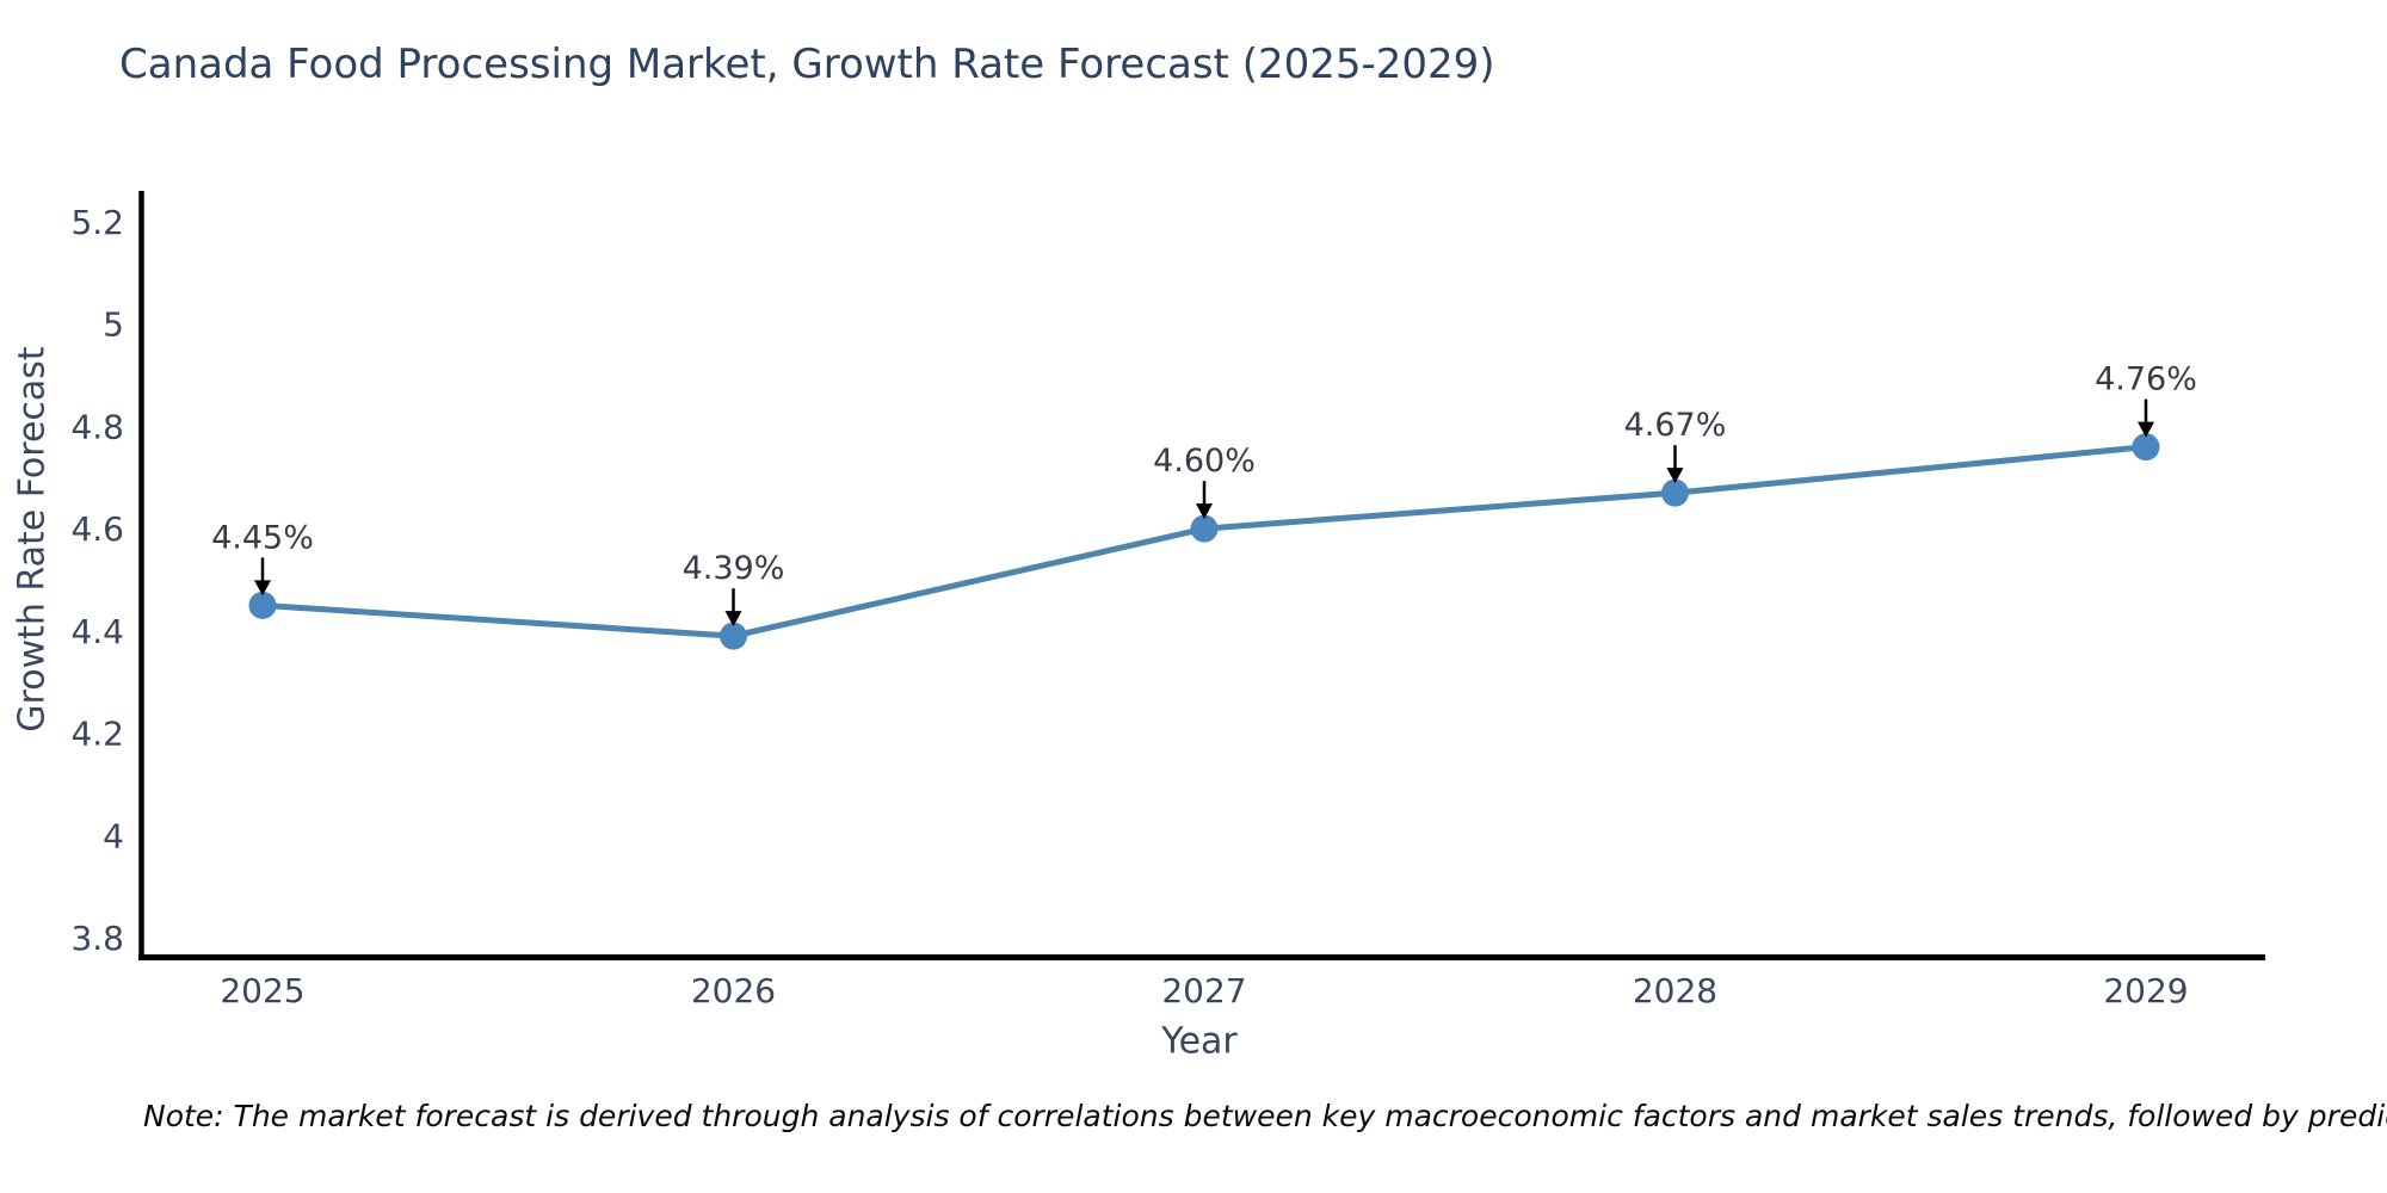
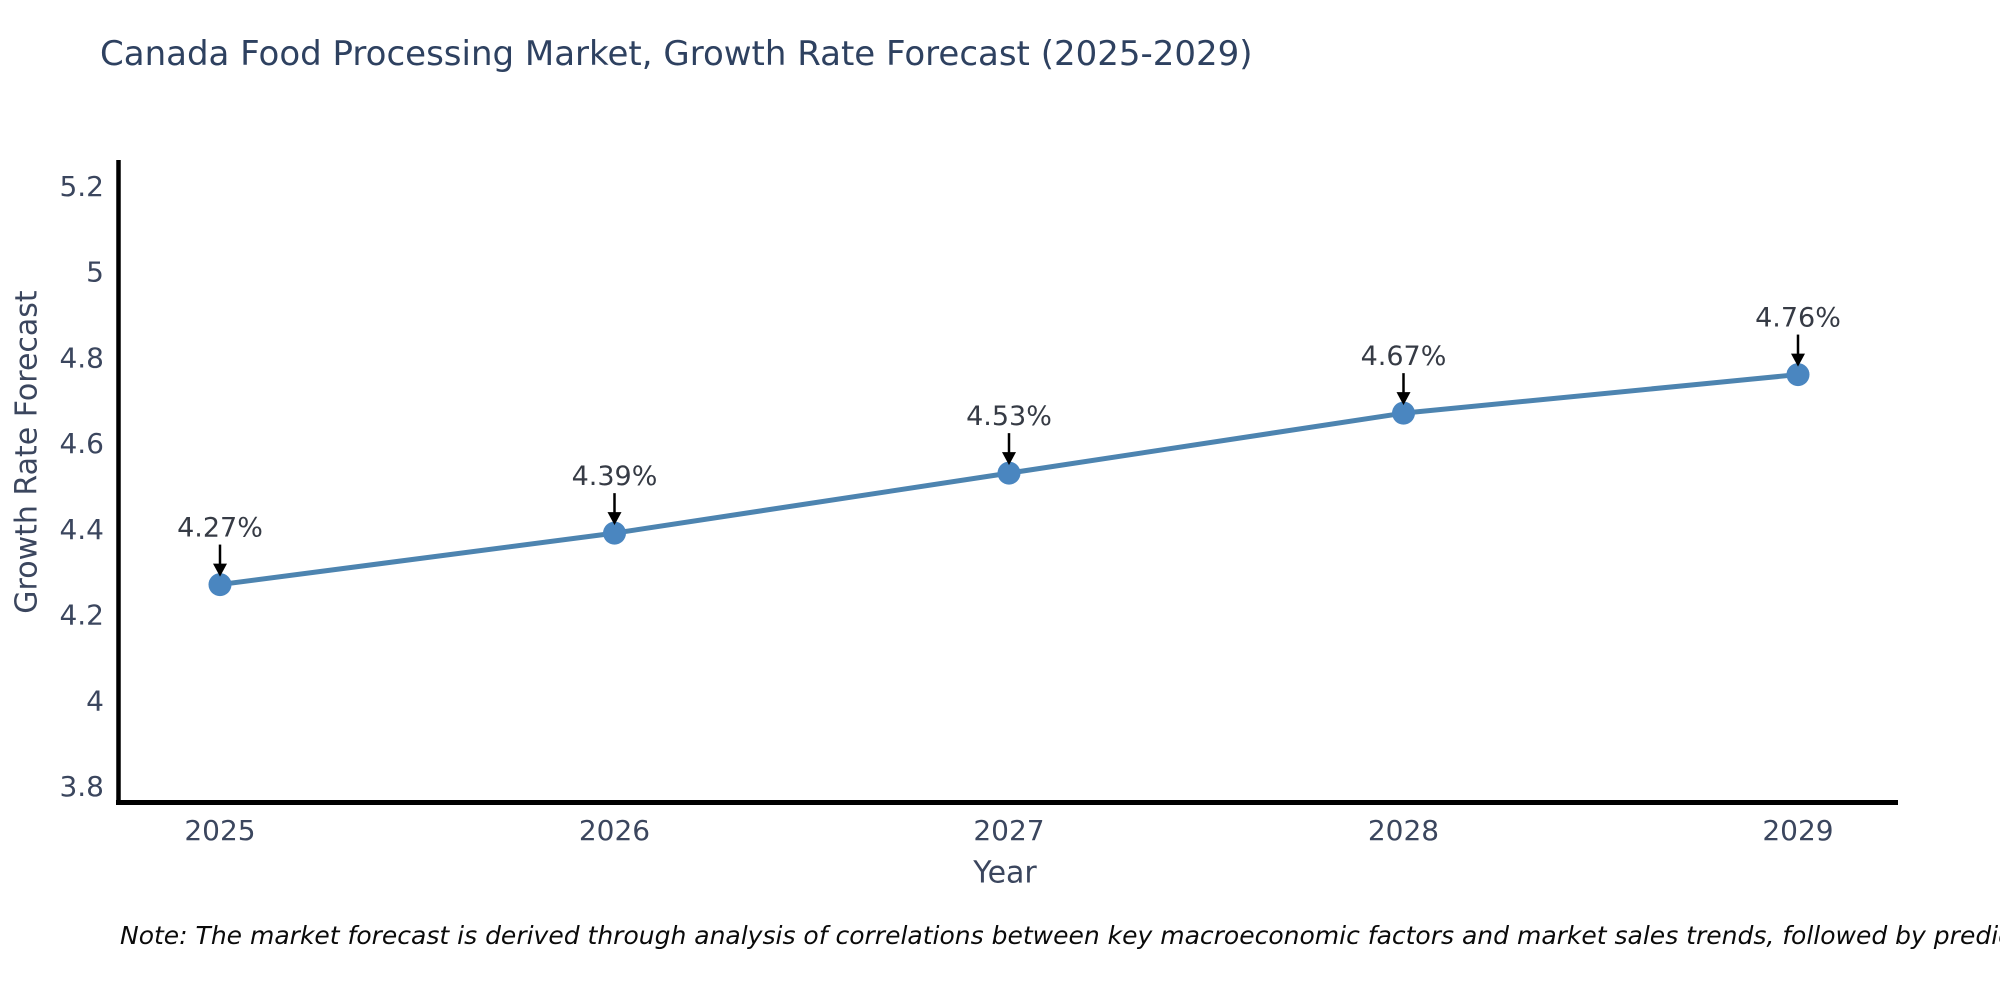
2025: 4.45% -> 4.27%
2027: 4.60% -> 4.53%
